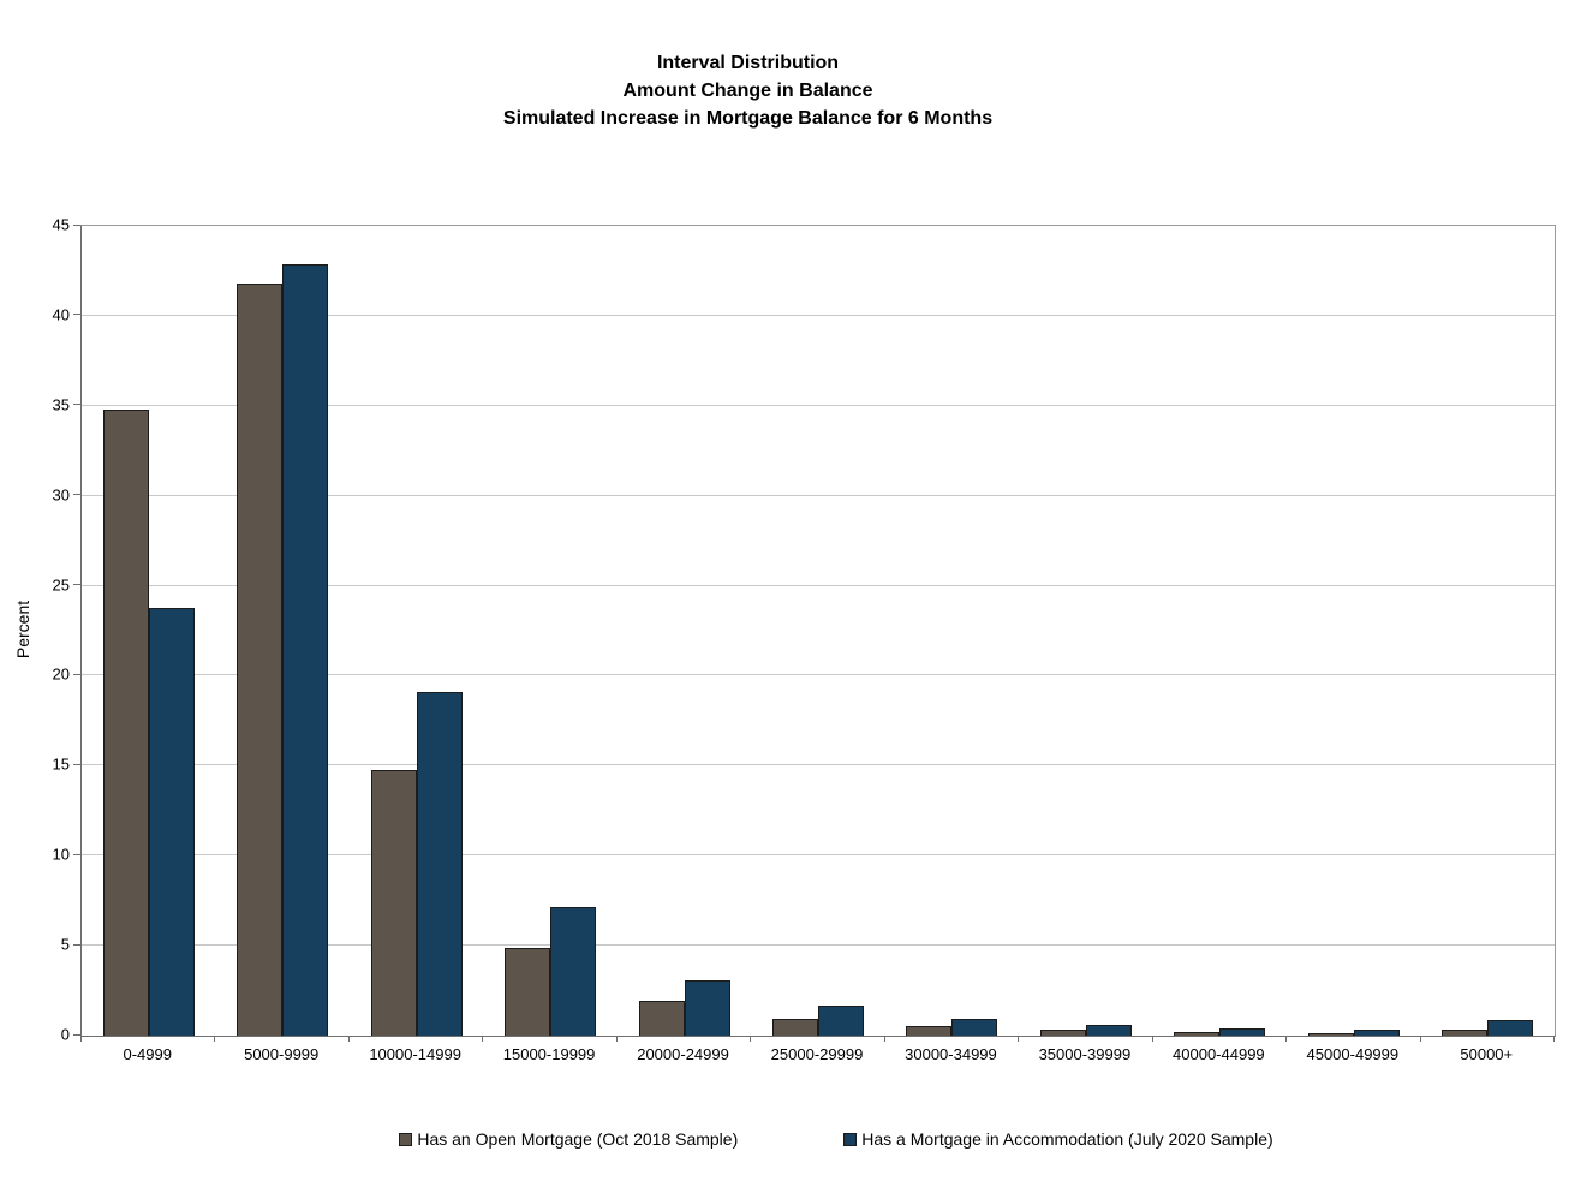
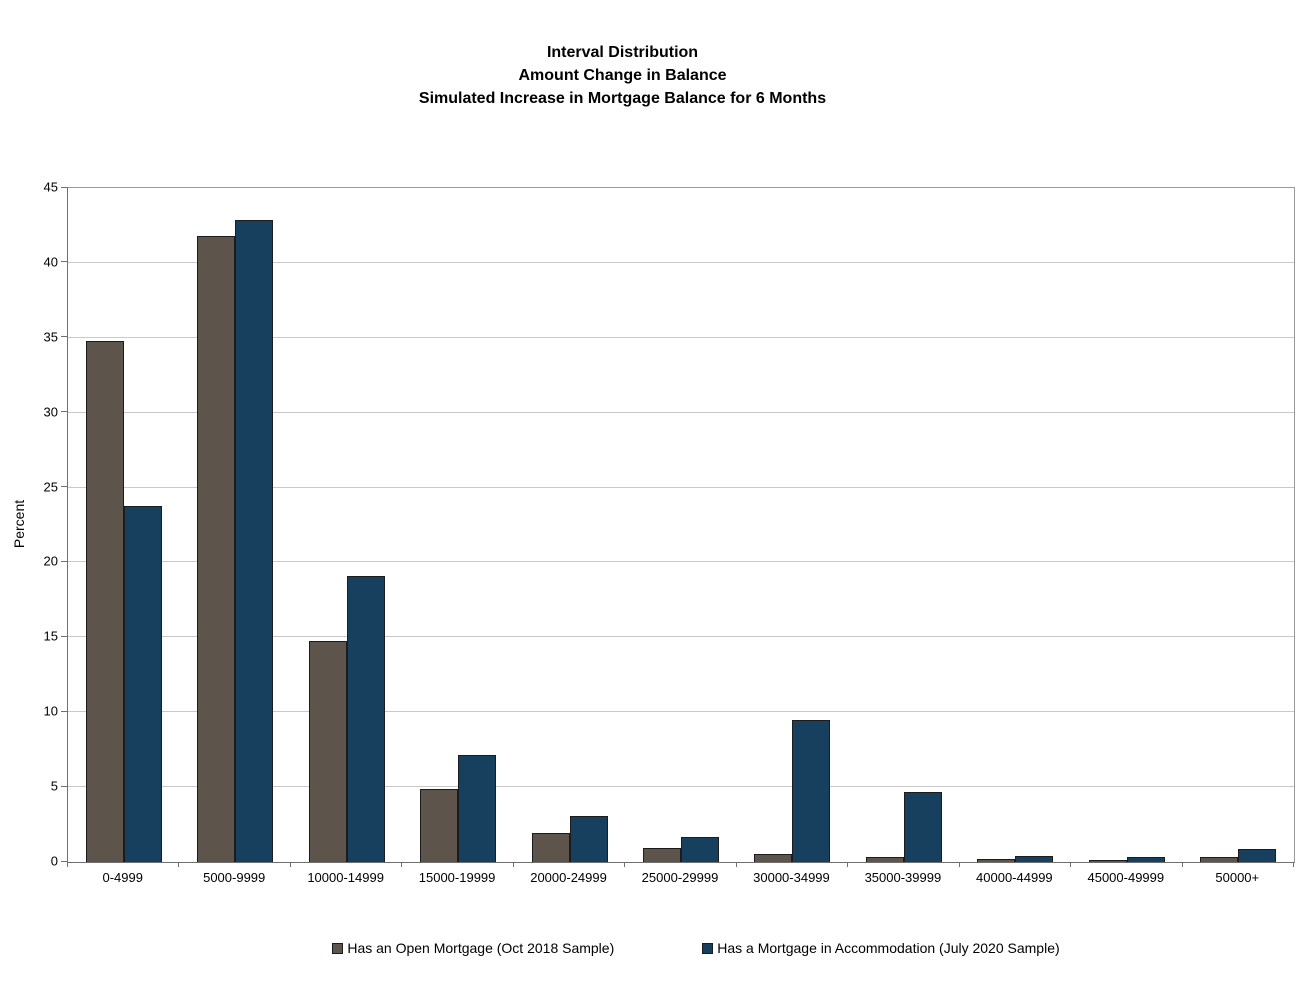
Has a Mortgage in Accommodation (July 2020 Sample)/30000-34999: 0.9 -> 9.4
Has a Mortgage in Accommodation (July 2020 Sample)/35000-39999: 0.6 -> 4.6
